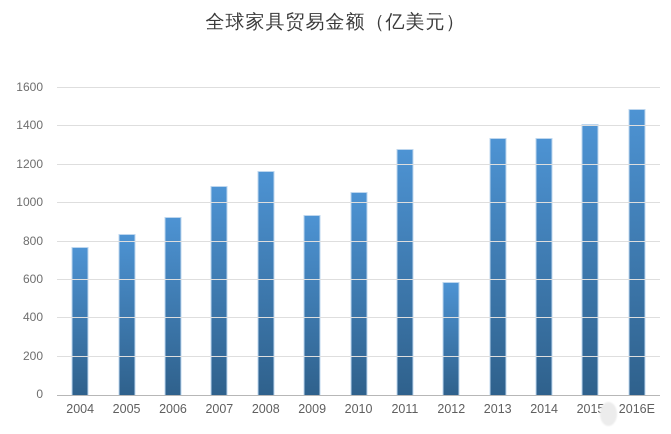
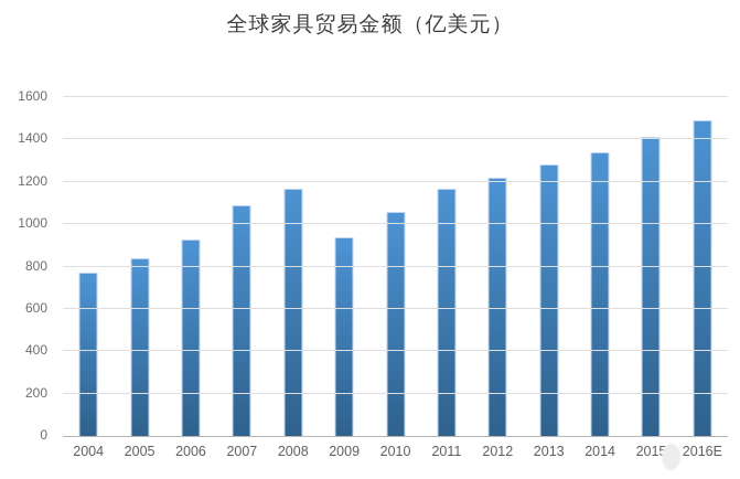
2011: 1280 -> 1170
2012: 590 -> 1220
2013: 1340 -> 1280
